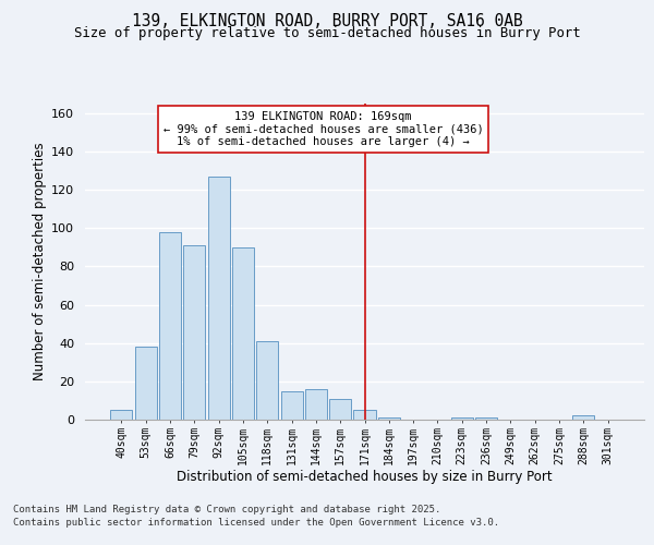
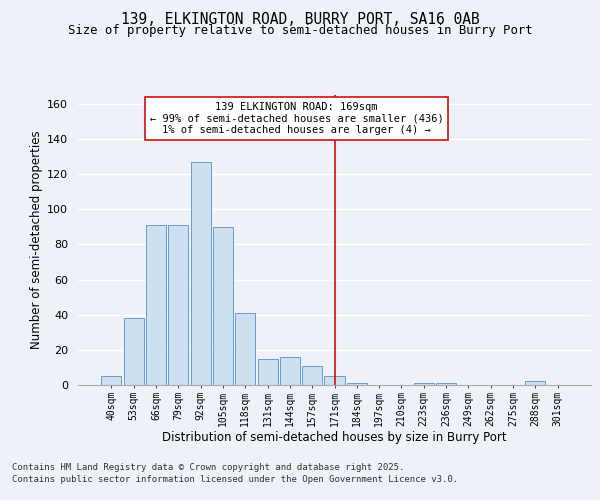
66sqm: 98 -> 91
